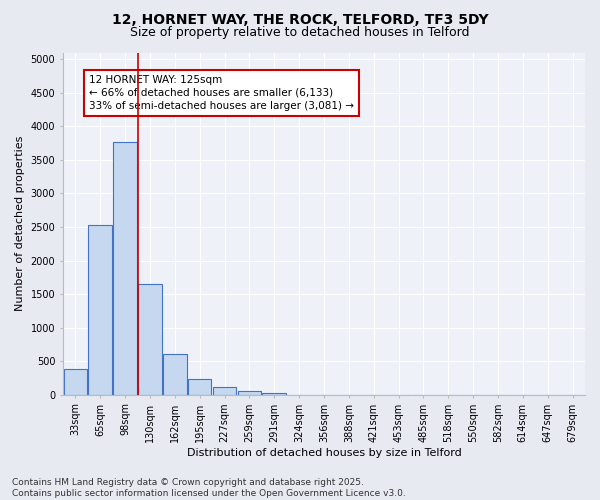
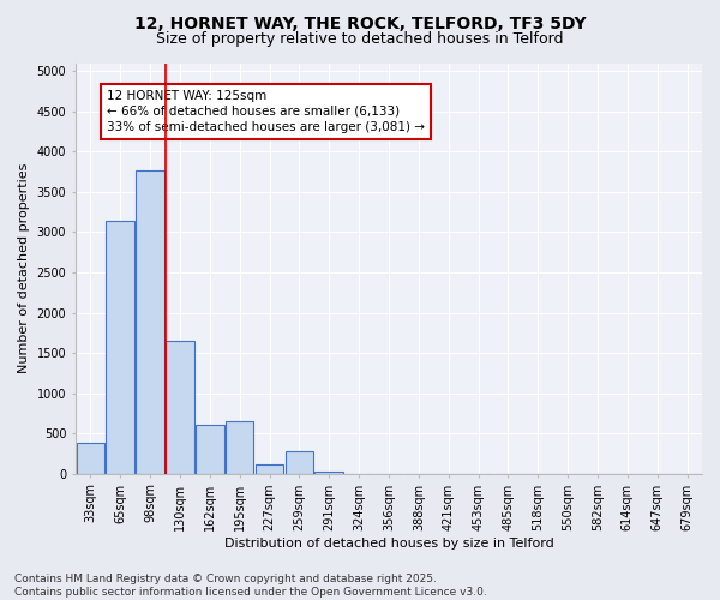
65sqm: 2530 -> 3140
195sqm: 240 -> 660
259sqm: 60 -> 280
